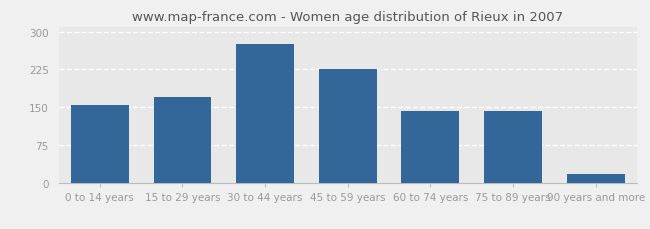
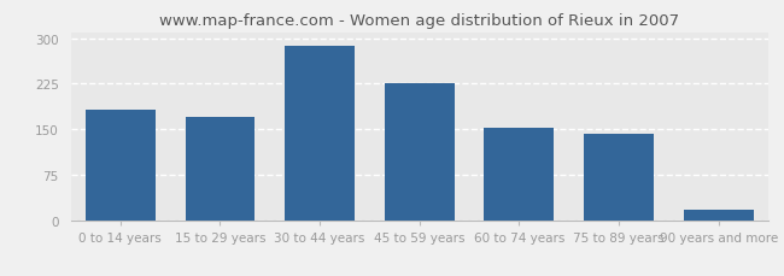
0 to 14 years: 154 -> 183
30 to 44 years: 276 -> 287
60 to 74 years: 142 -> 152
